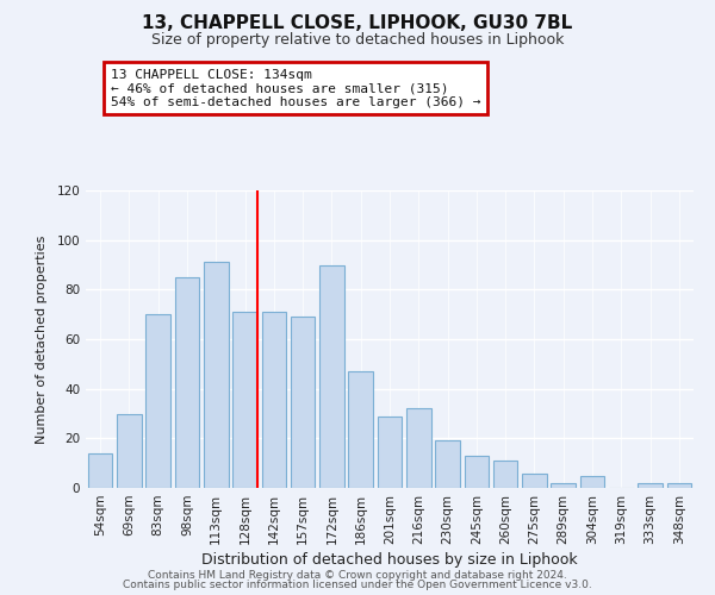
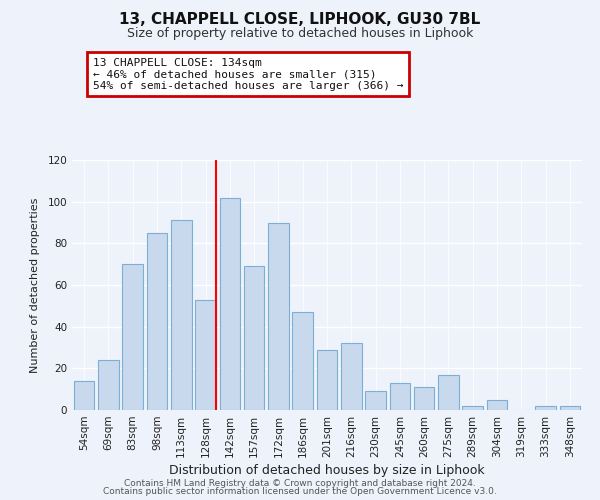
69sqm: 30 -> 24
128sqm: 71 -> 53
142sqm: 71 -> 102
230sqm: 19 -> 9
275sqm: 6 -> 17
